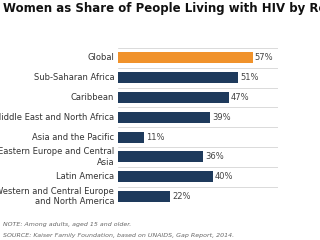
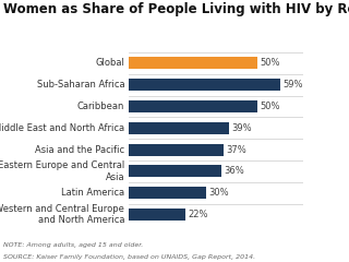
Global: 57% -> 50%
Sub-Saharan Africa: 51% -> 59%
Caribbean: 47% -> 50%
Asia and the Pacific: 11% -> 37%
Latin America: 40% -> 30%
